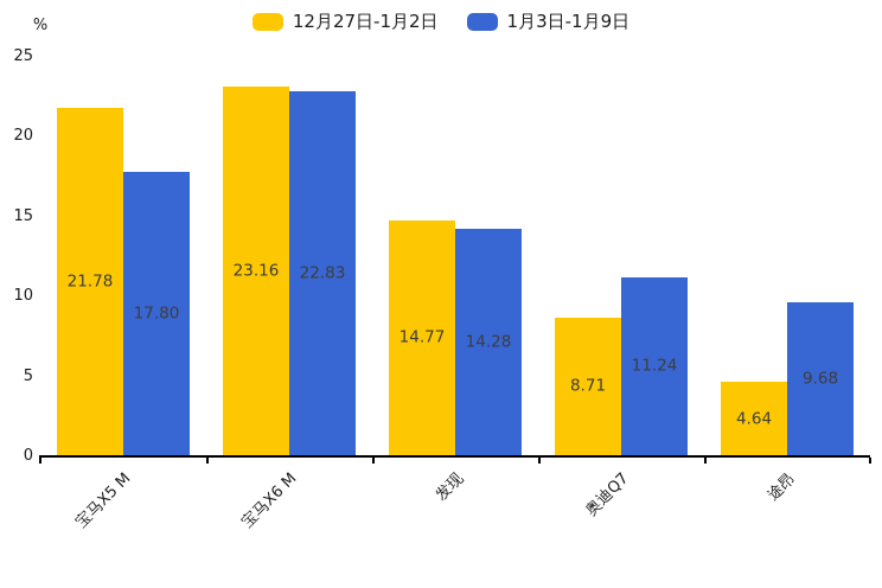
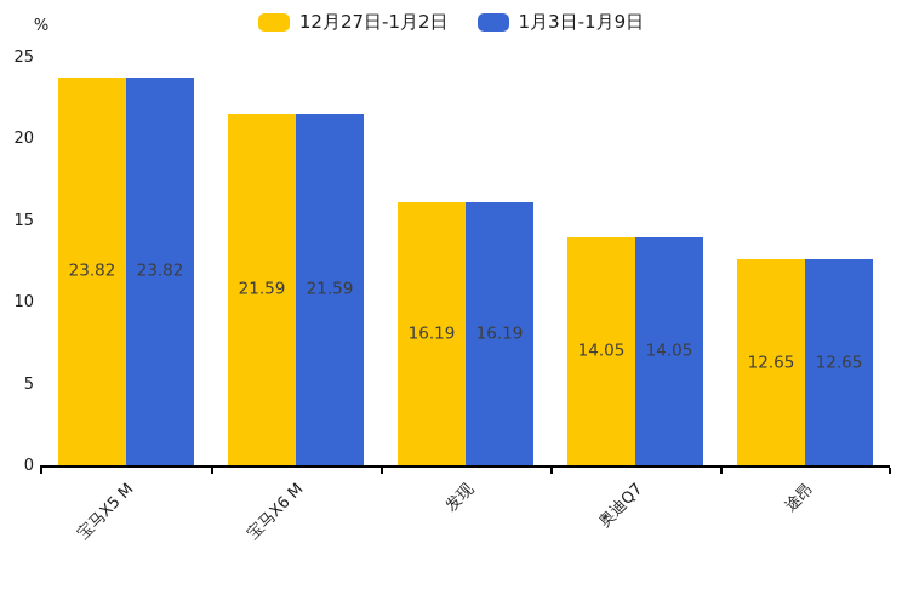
12月27日-1月2日/宝马X5 M: 21.78 -> 23.82
1月3日-1月9日/宝马X5 M: 17.80 -> 23.82
12月27日-1月2日/宝马X6 M: 23.16 -> 21.59
1月3日-1月9日/宝马X6 M: 22.83 -> 21.59
12月27日-1月2日/发现: 14.77 -> 16.19
1月3日-1月9日/发现: 14.28 -> 16.19
12月27日-1月2日/奥迪Q7: 8.71 -> 14.05
1月3日-1月9日/奥迪Q7: 11.24 -> 14.05
12月27日-1月2日/途昂: 4.64 -> 12.65
1月3日-1月9日/途昂: 9.68 -> 12.65
